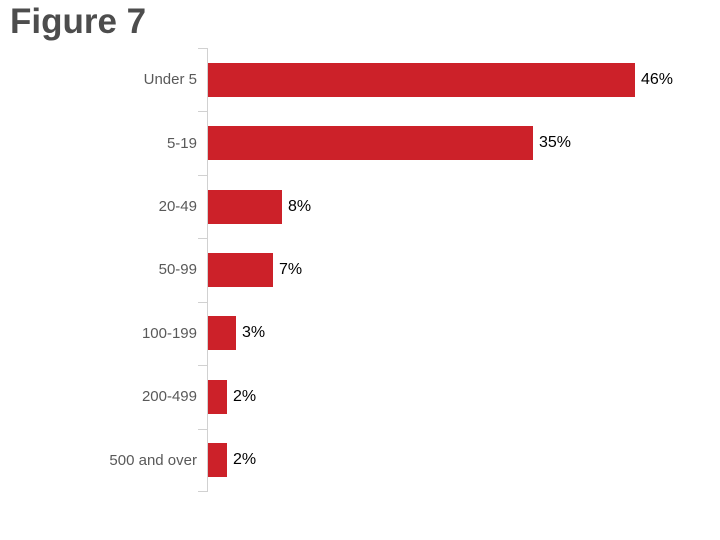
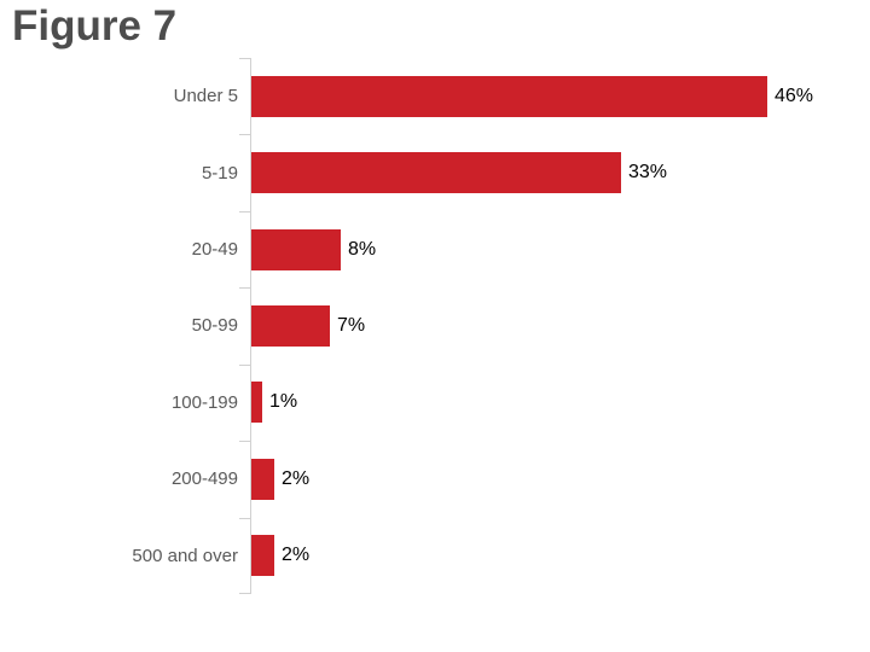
5-19: 35% -> 33%
100-199: 3% -> 1%
